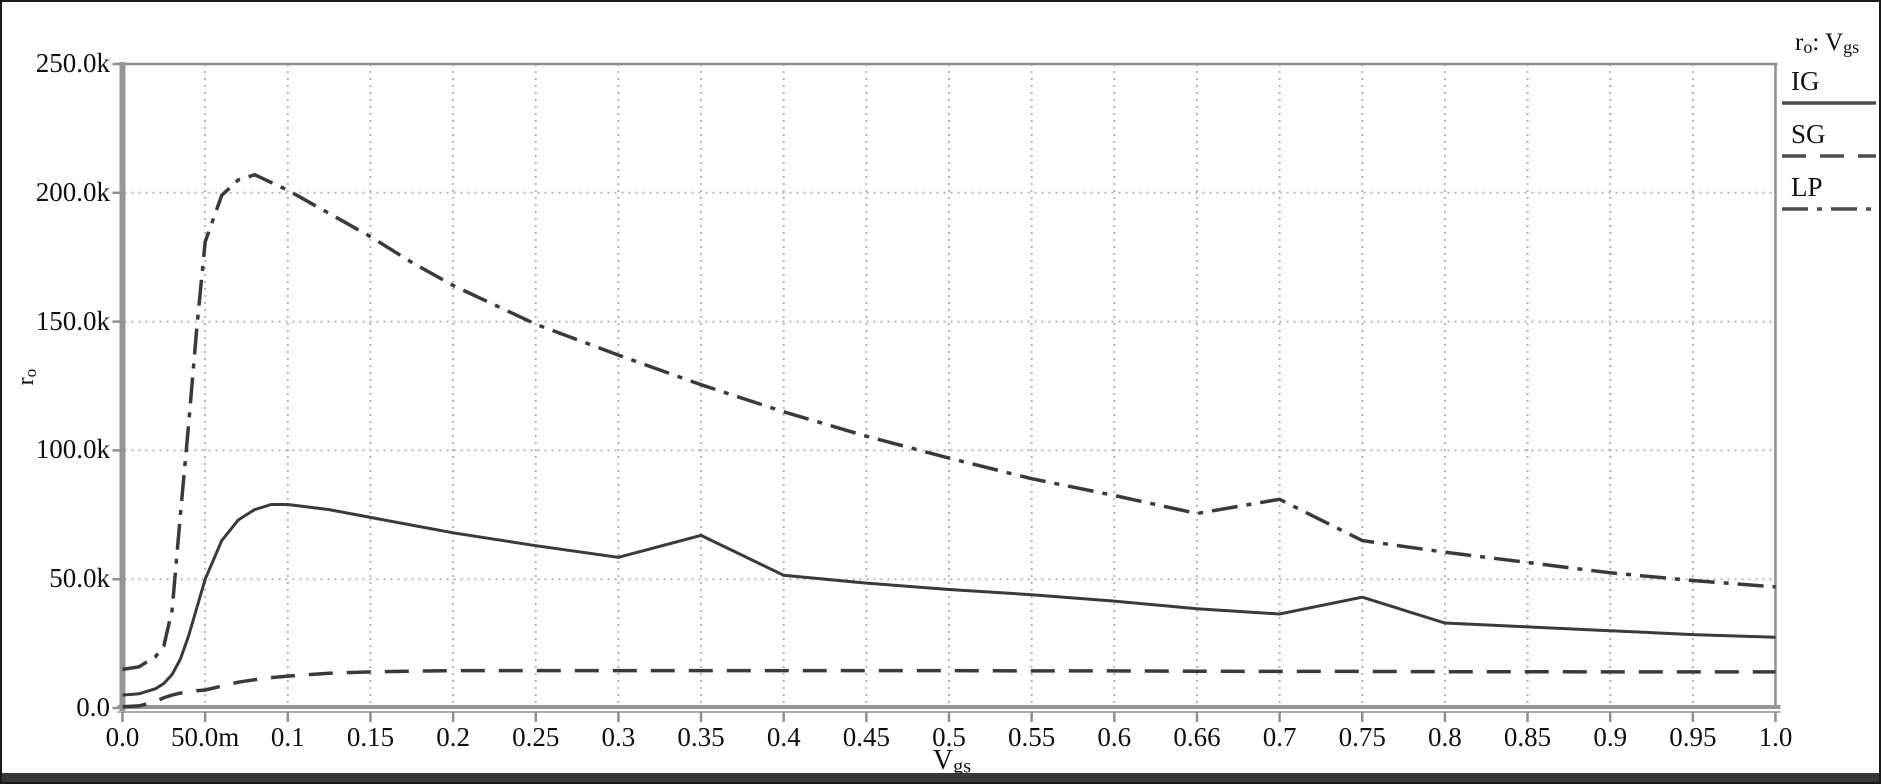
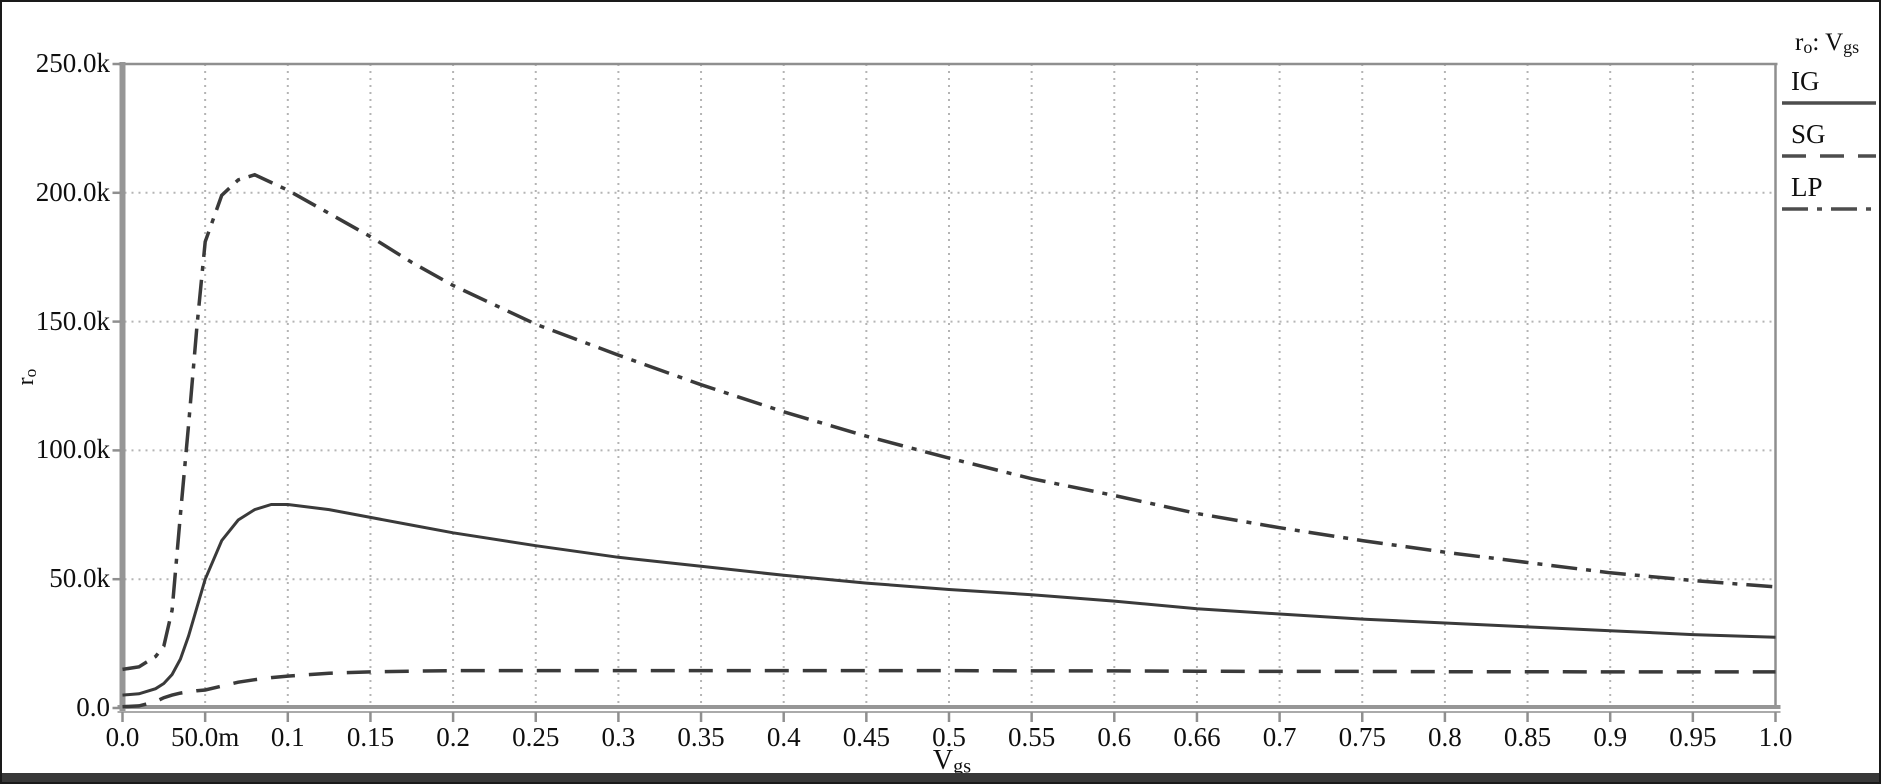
IG/0.35: 67k -> 55k
LP/0.7: 81k -> 70k
IG/0.75: 43k -> 34k
